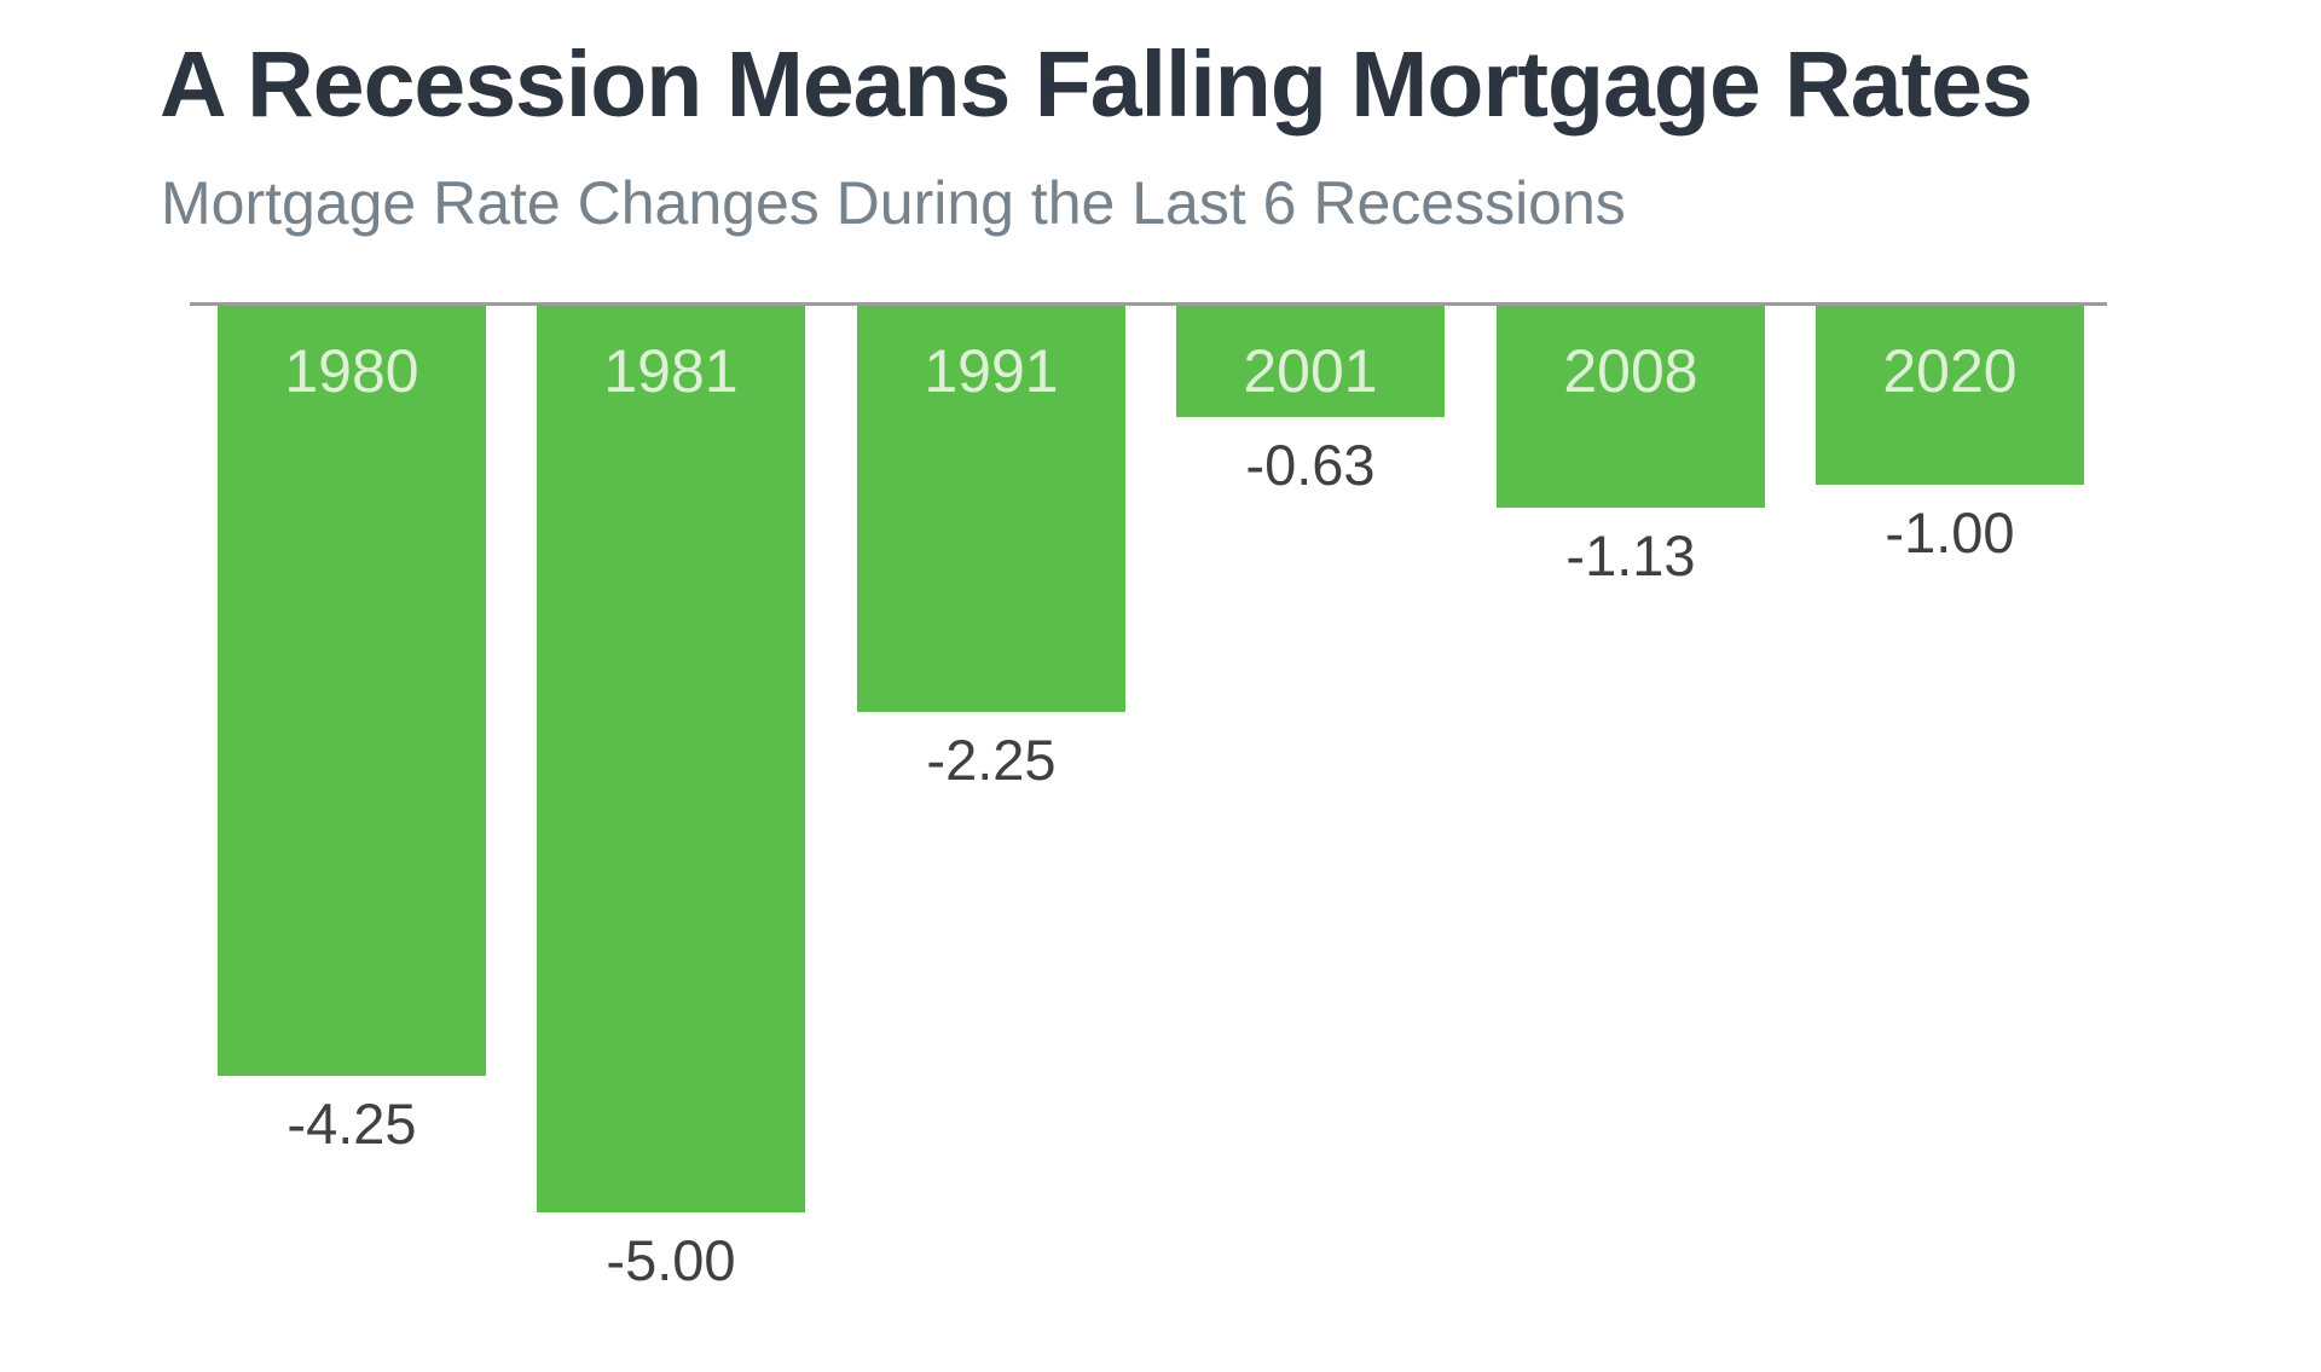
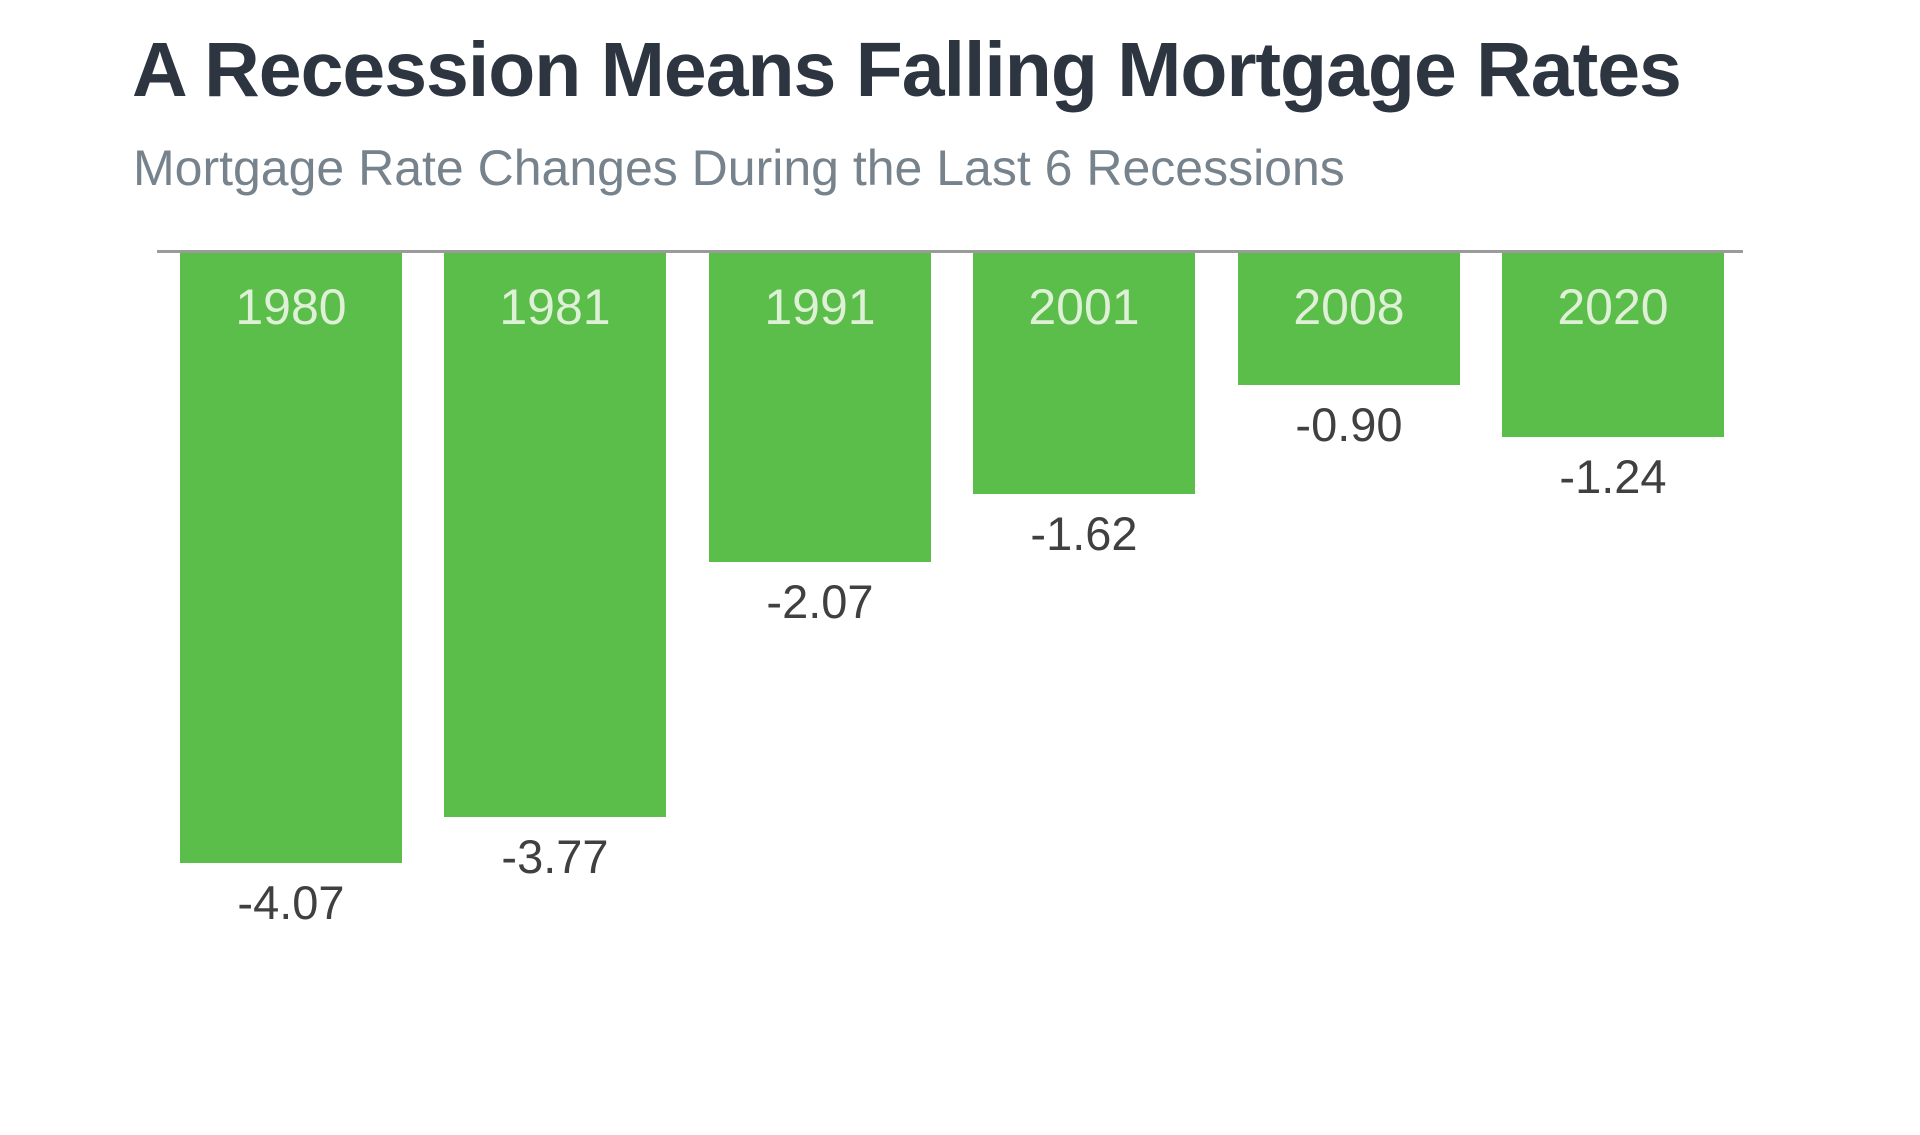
1980: -4.25 -> -4.07
1981: -5.00 -> -3.77
1991: -2.25 -> -2.07
2001: -0.63 -> -1.62
2008: -1.13 -> -0.90
2020: -1.00 -> -1.24
